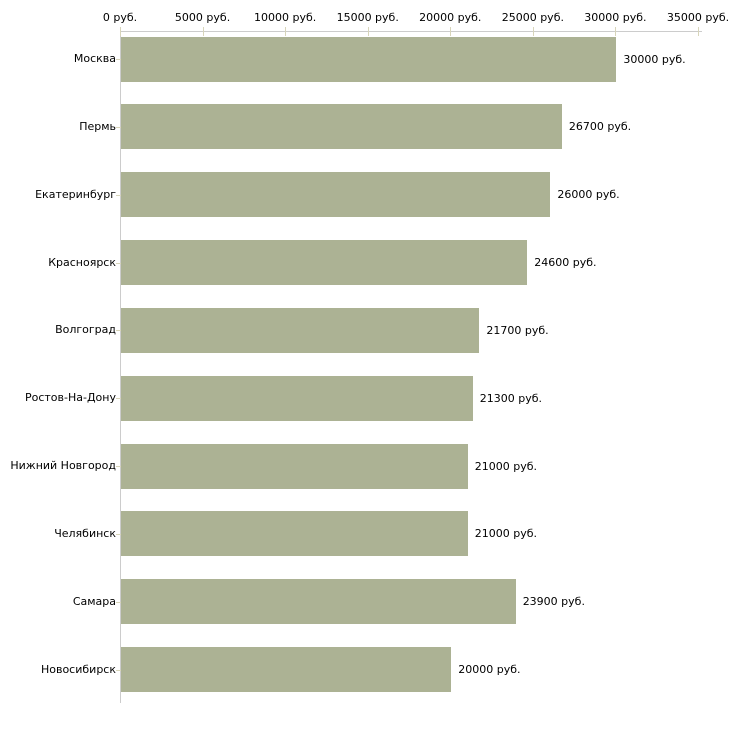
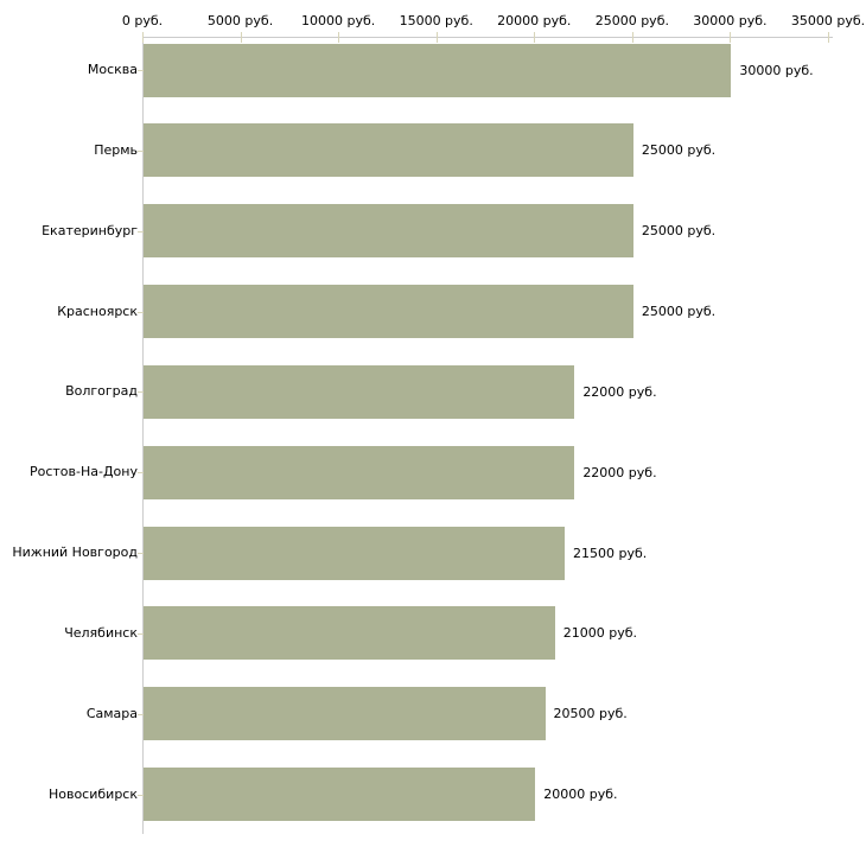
Пермь: 26700 -> 25000
Екатеринбург: 26000 -> 25000
Красноярск: 24600 -> 25000
Волгоград: 21700 -> 22000
Ростов-На-Дону: 21300 -> 22000
Нижний Новгород: 21000 -> 21500
Самара: 23900 -> 20500
